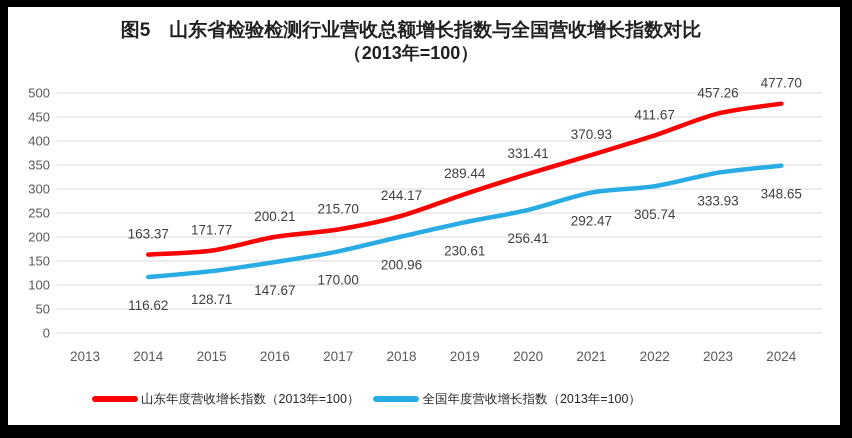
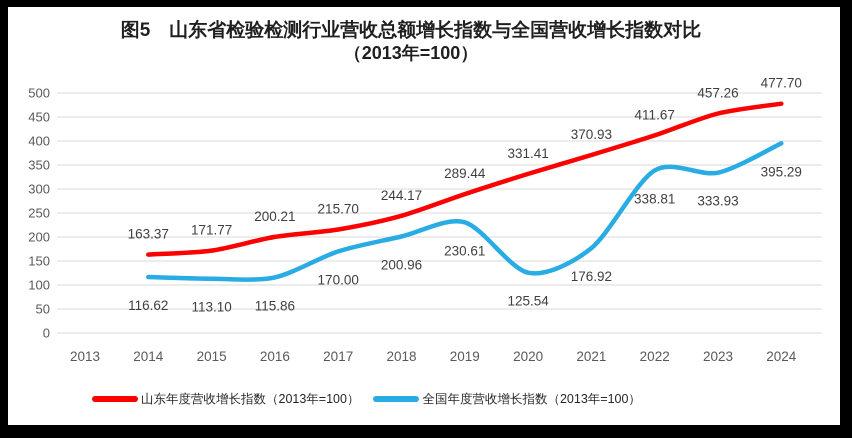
全国年度营收增长指数（2013年=100）/2015: 128.71 -> 113.10
全国年度营收增长指数（2013年=100）/2016: 147.67 -> 115.86
全国年度营收增长指数（2013年=100）/2020: 256.41 -> 125.54
全国年度营收增长指数（2013年=100）/2021: 292.47 -> 176.92
全国年度营收增长指数（2013年=100）/2022: 305.74 -> 338.81
全国年度营收增长指数（2013年=100）/2024: 348.65 -> 395.29
